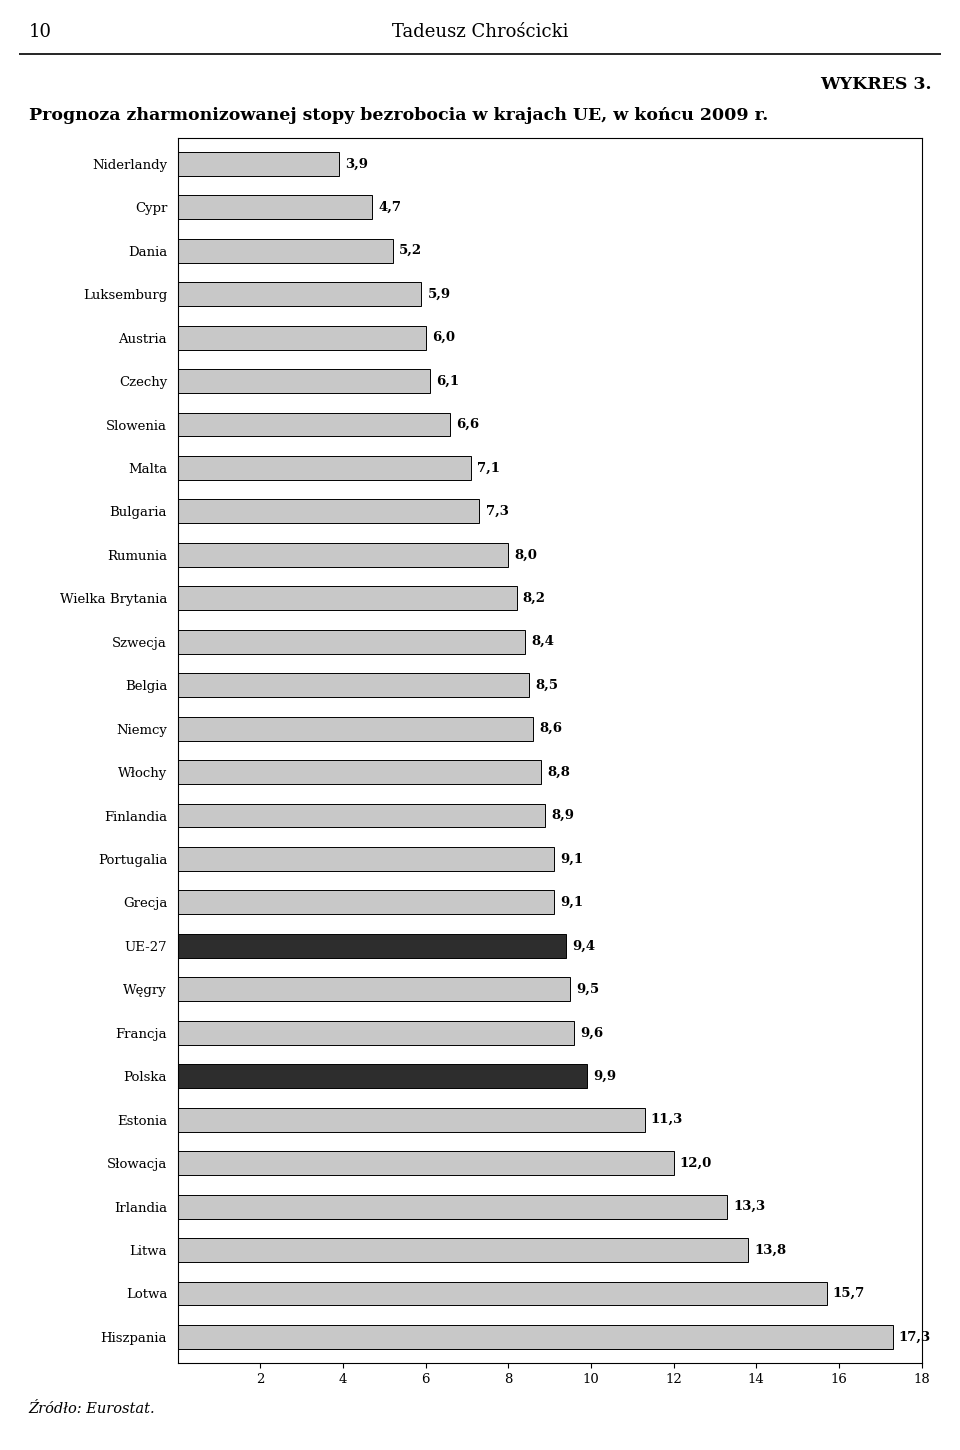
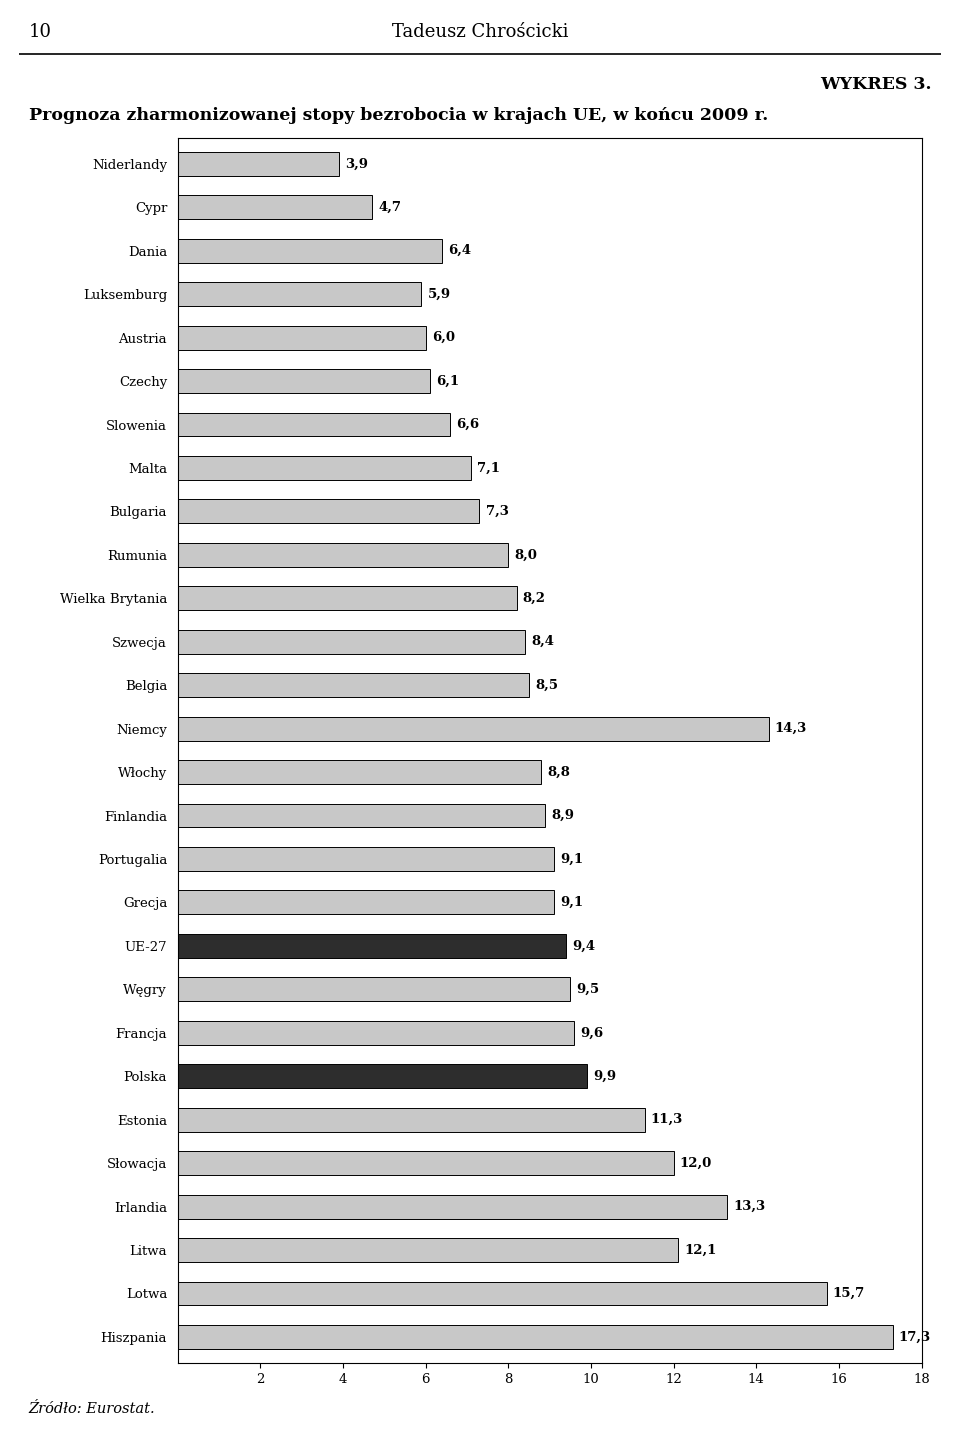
Dania: 5,2 -> 6,4
Niemcy: 8,6 -> 14,3
Litwa: 13,8 -> 12,1
